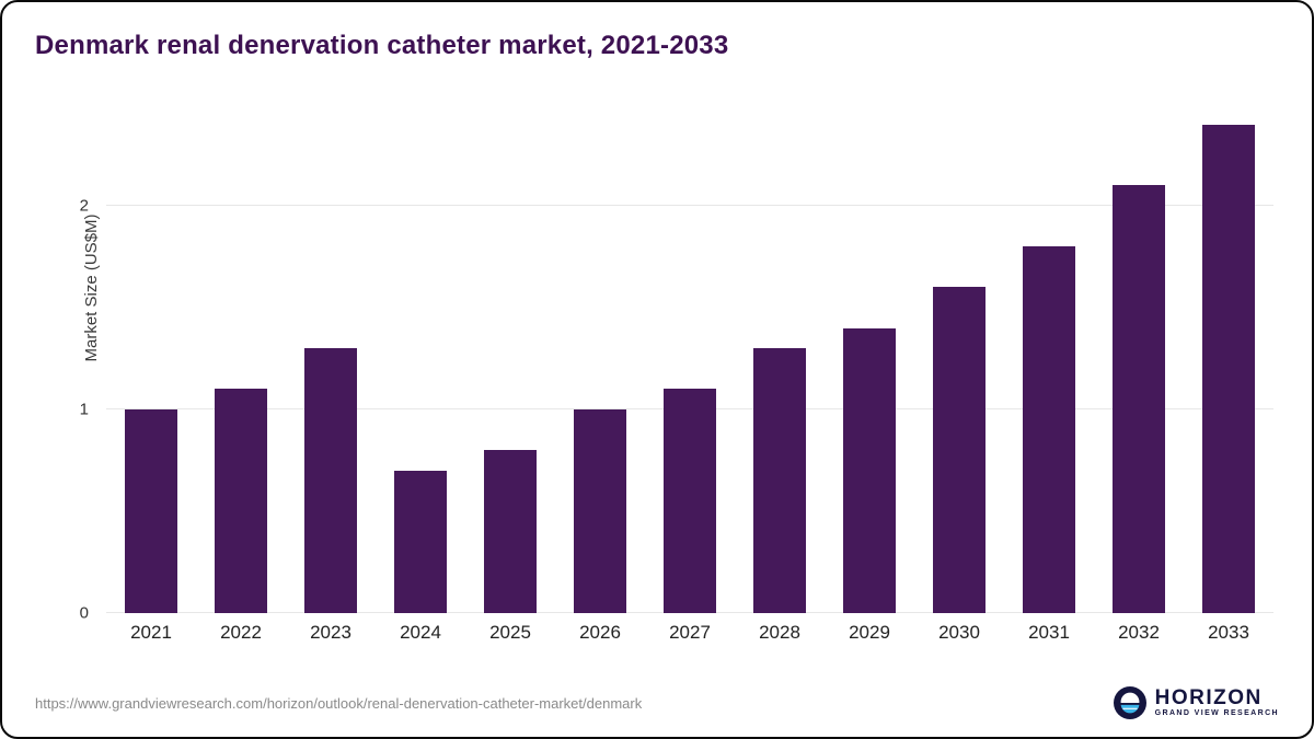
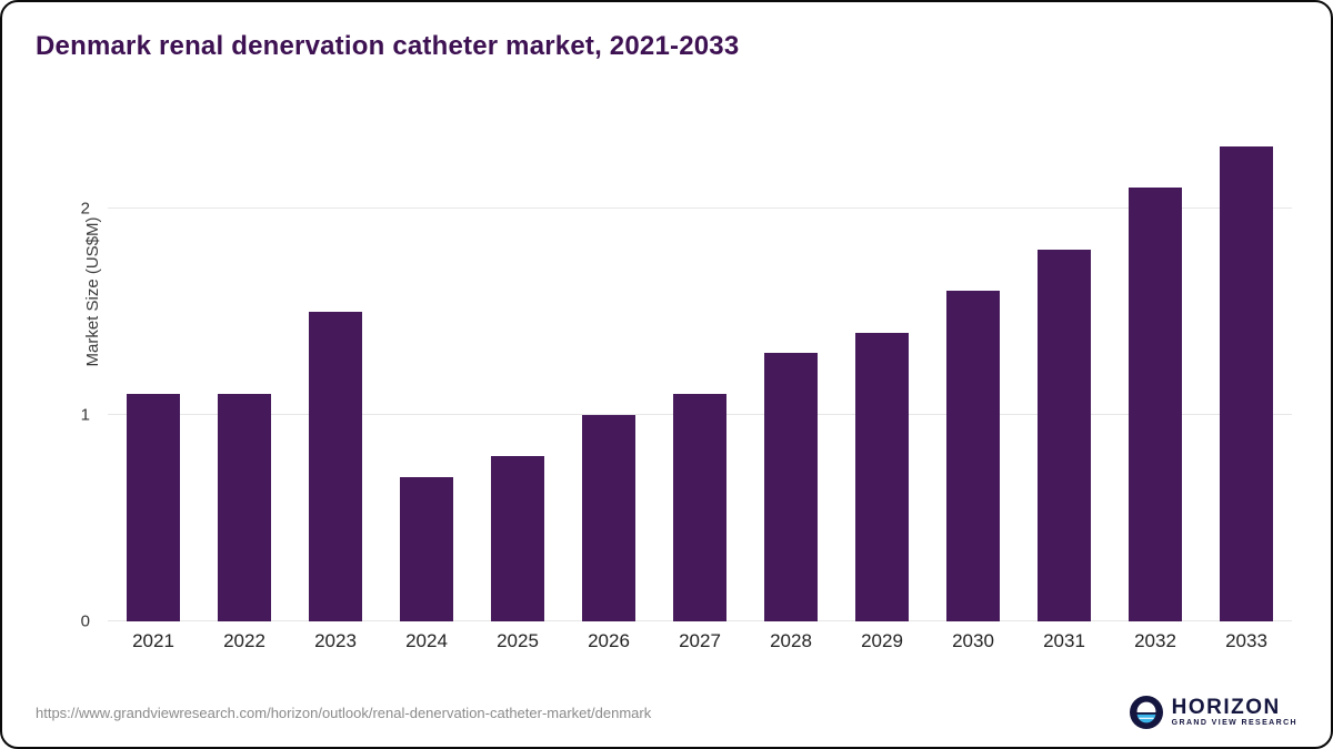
2021: 1.0 -> 1.1
2023: 1.3 -> 1.5
2033: 2.4 -> 2.3
